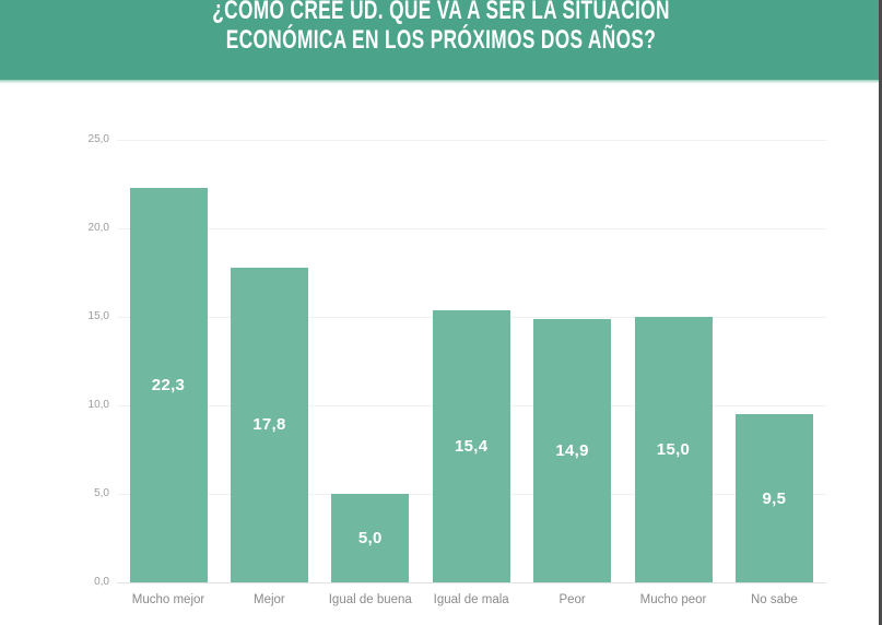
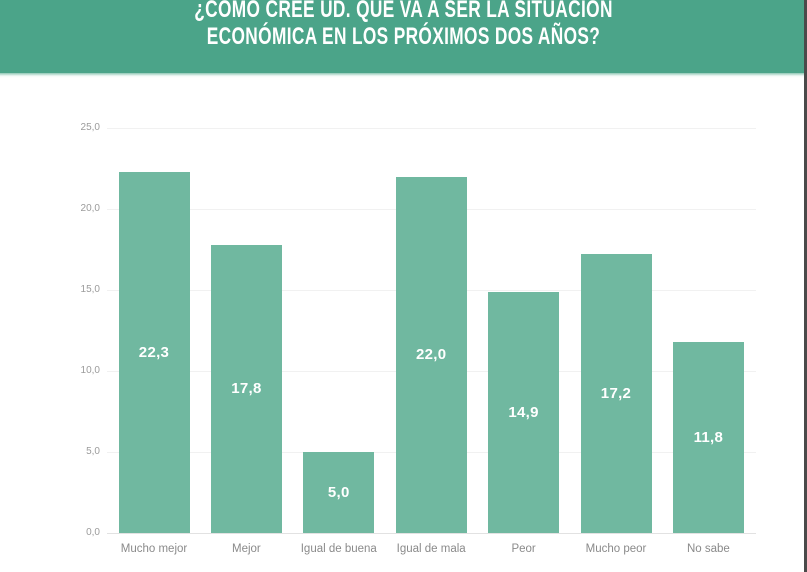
Igual de mala: 15,4 -> 22,0
Mucho peor: 15,0 -> 17,2
No sabe: 9,5 -> 11,8
